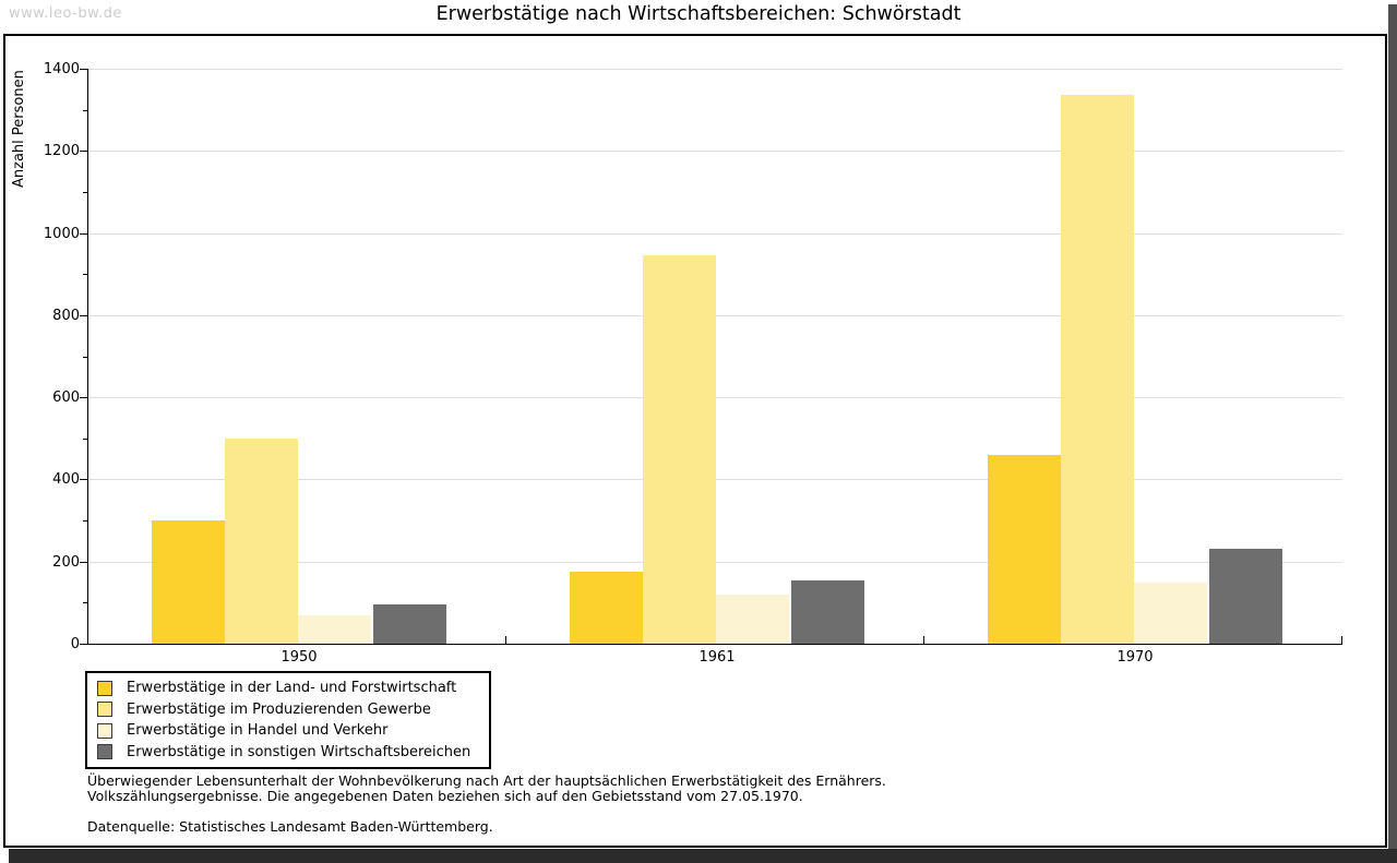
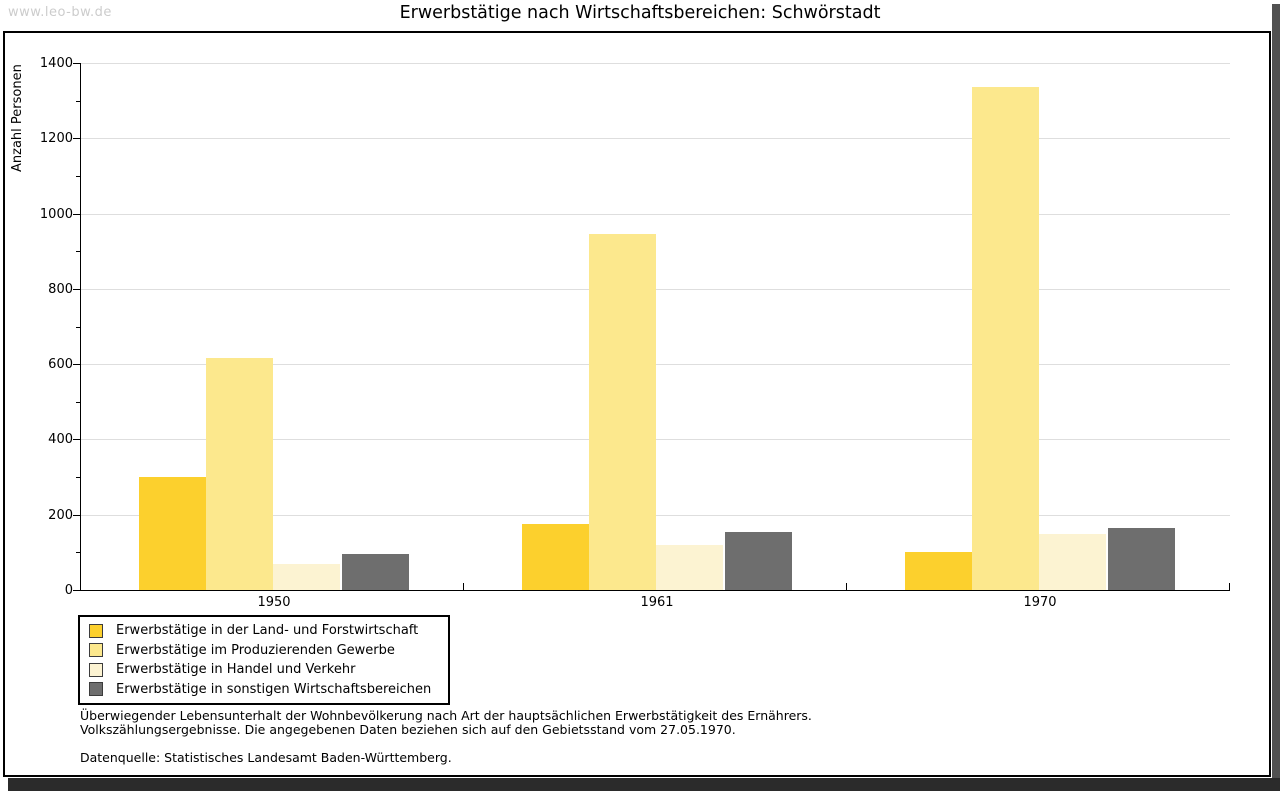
Erwerbstätige im Produzierenden Gewerbe/1950: 500 -> 620
Erwerbstätige in der Land- und Forstwirtschaft/1970: 460 -> 100
Erwerbstätige in sonstigen Wirtschaftsbereichen/1970: 230 -> 160
